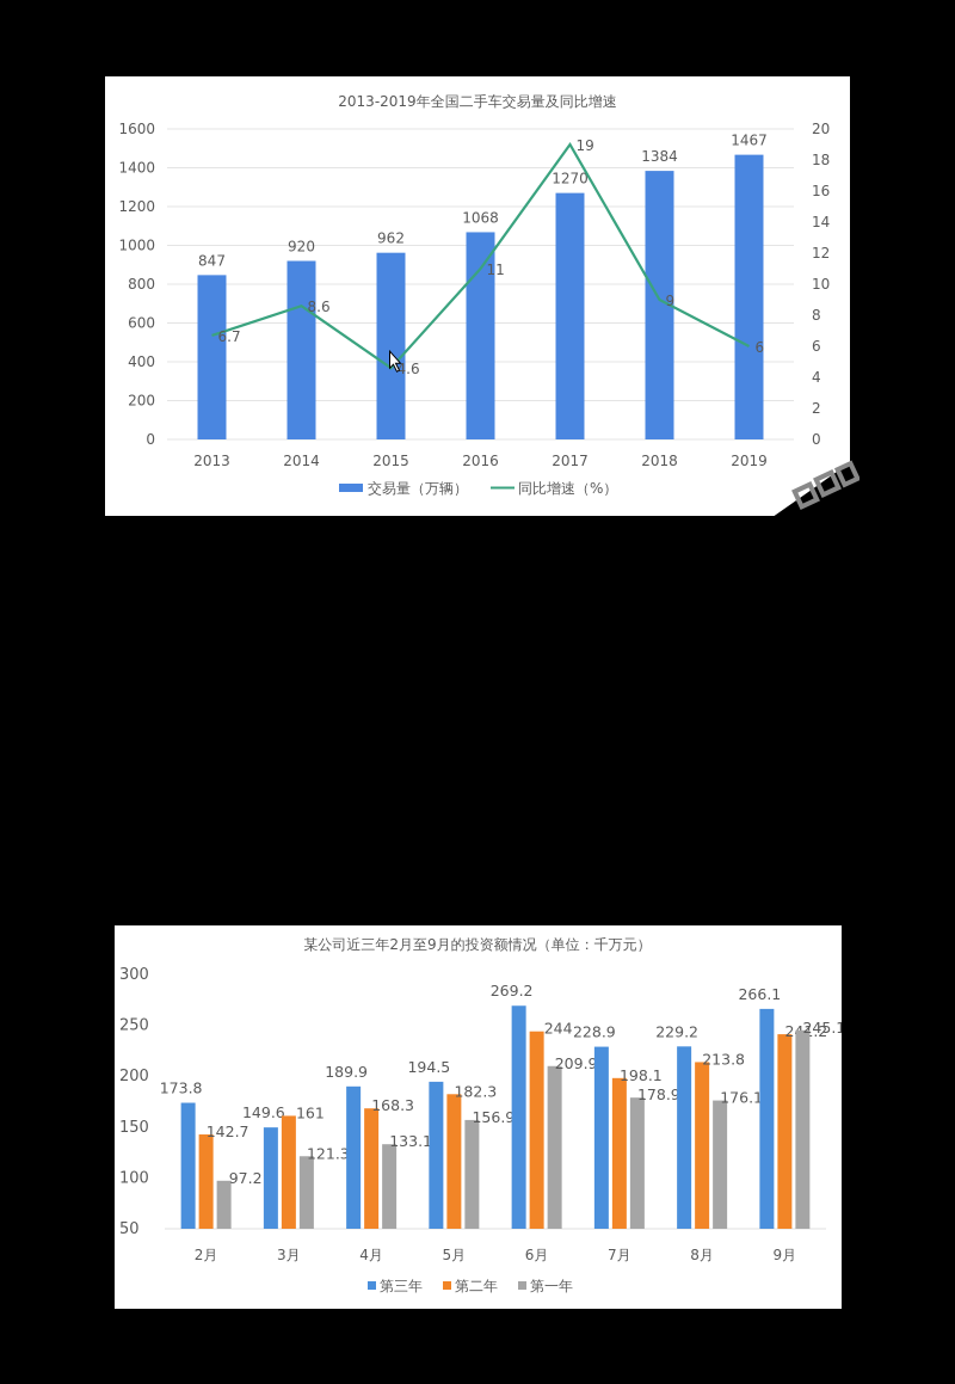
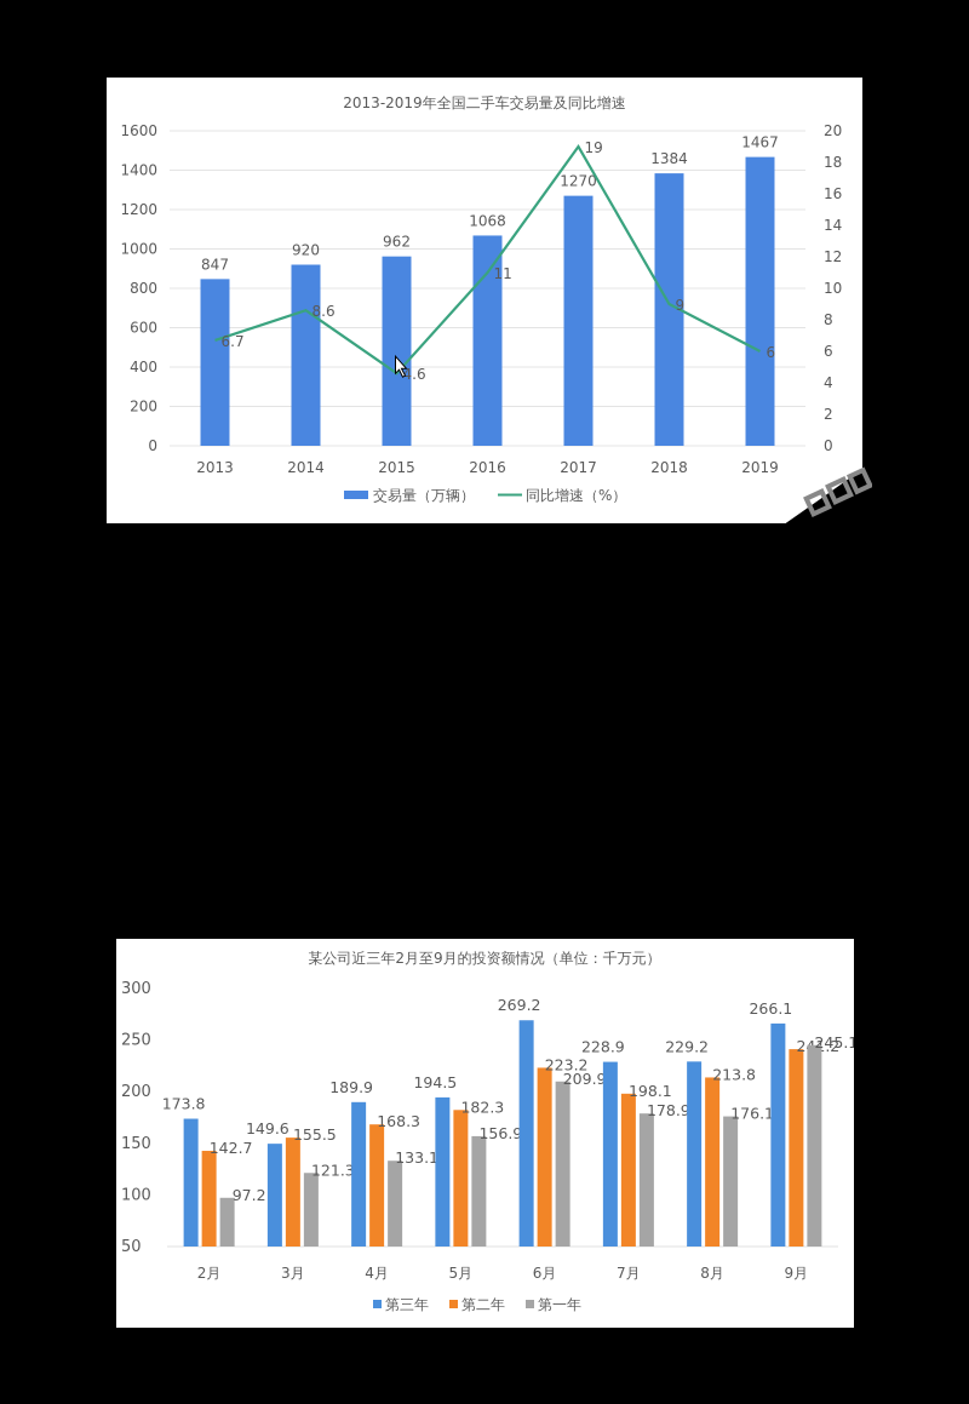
某公司近三年2月至9月的投资额情况（单位：千万元）/第二年/3月: 161 -> 155.5
某公司近三年2月至9月的投资额情况（单位：千万元）/第二年/6月: 244 -> 223.2
